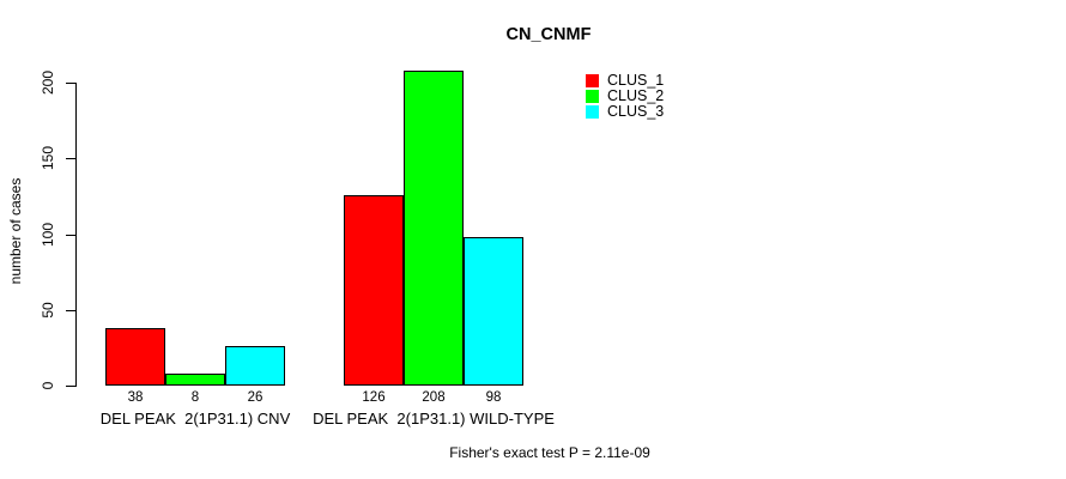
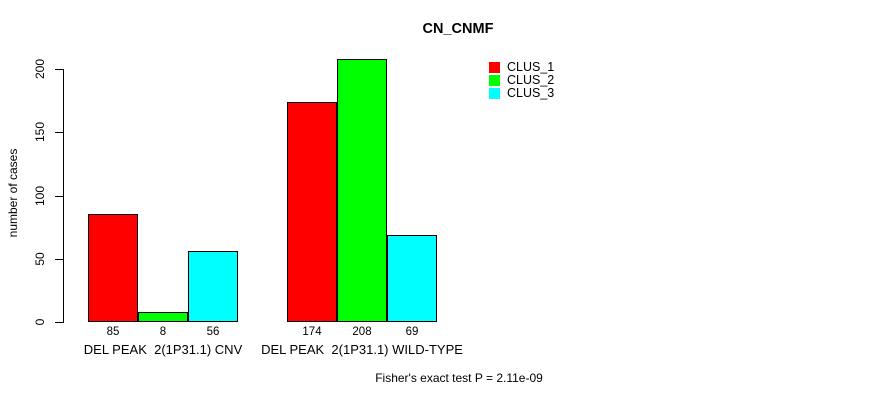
CLUS_1/DEL PEAK 2(1P31.1) CNV: 38 -> 85
CLUS_3/DEL PEAK 2(1P31.1) CNV: 26 -> 56
CLUS_1/DEL PEAK 2(1P31.1) WILD-TYPE: 126 -> 174
CLUS_3/DEL PEAK 2(1P31.1) WILD-TYPE: 98 -> 69
